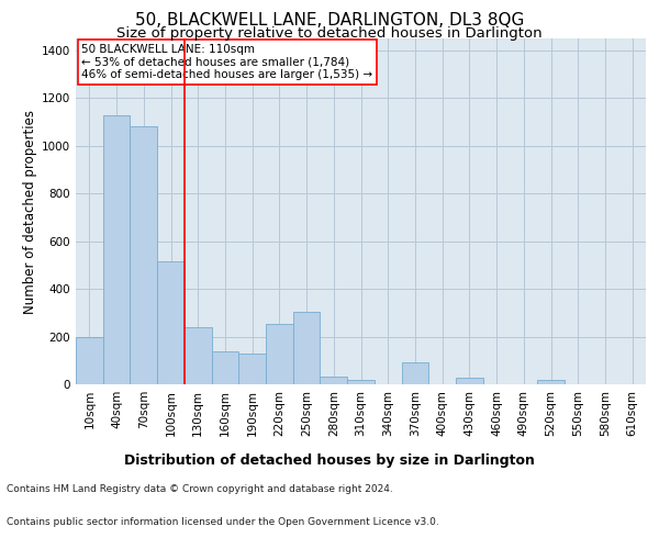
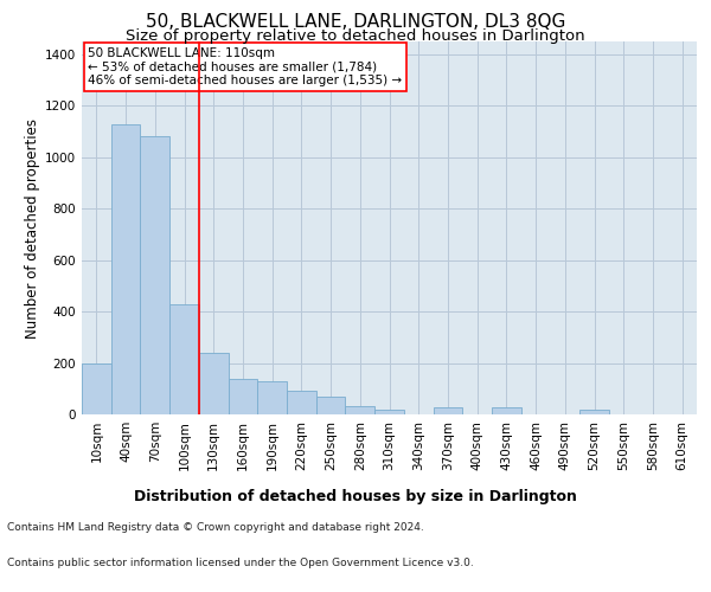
100sqm: 515 -> 430
220sqm: 255 -> 90
250sqm: 305 -> 70
370sqm: 90 -> 28
